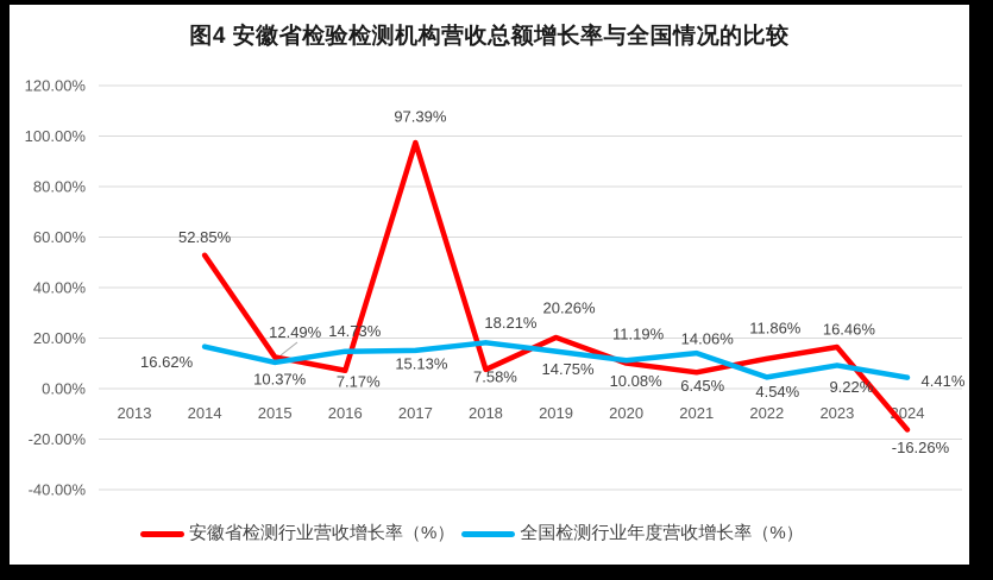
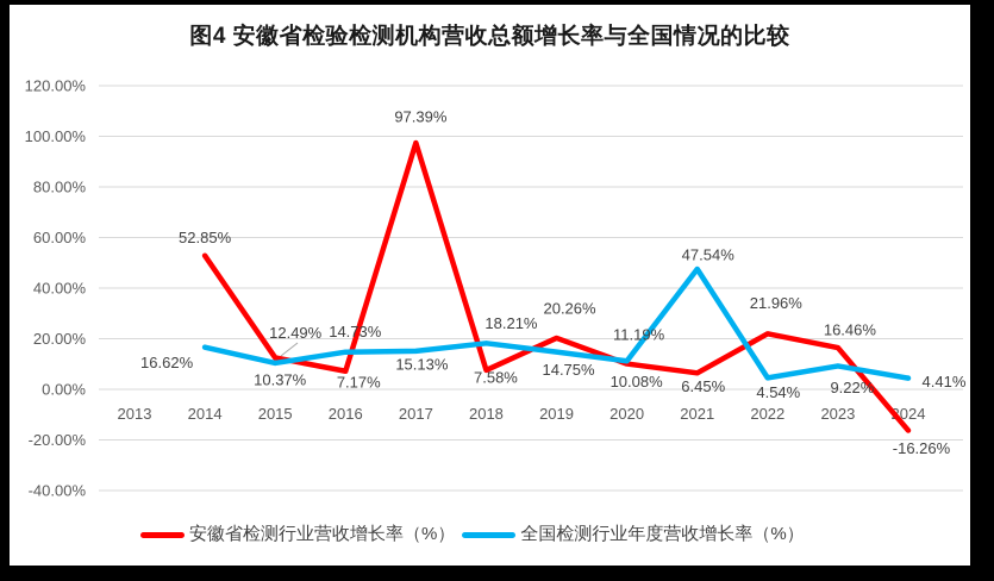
全国检测行业年度营收增长率（%）/2021: 14.06% -> 47.54%
安徽省检测行业营收增长率（%）/2022: 11.86% -> 21.96%
